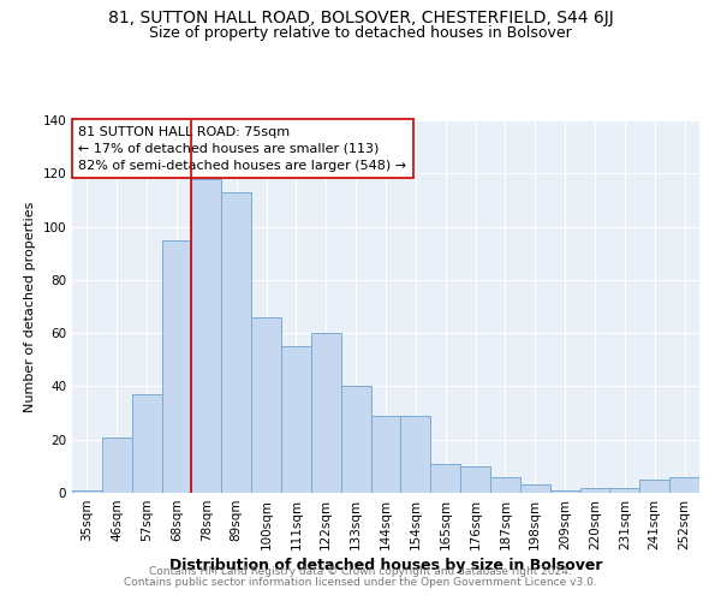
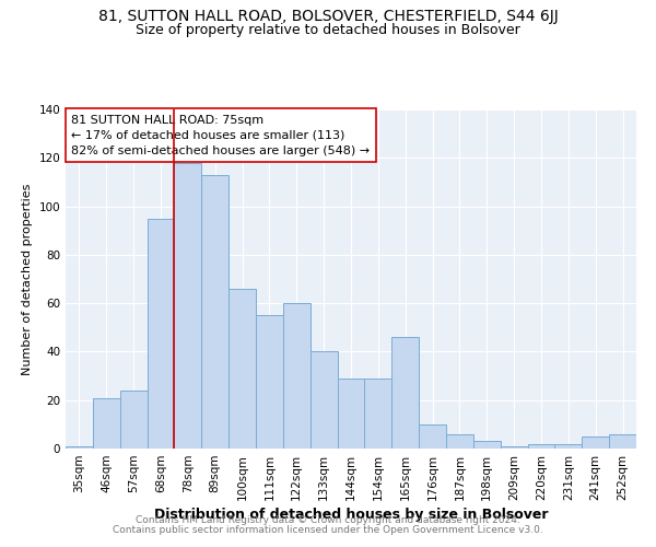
57sqm: 37 -> 24
165sqm: 11 -> 46
